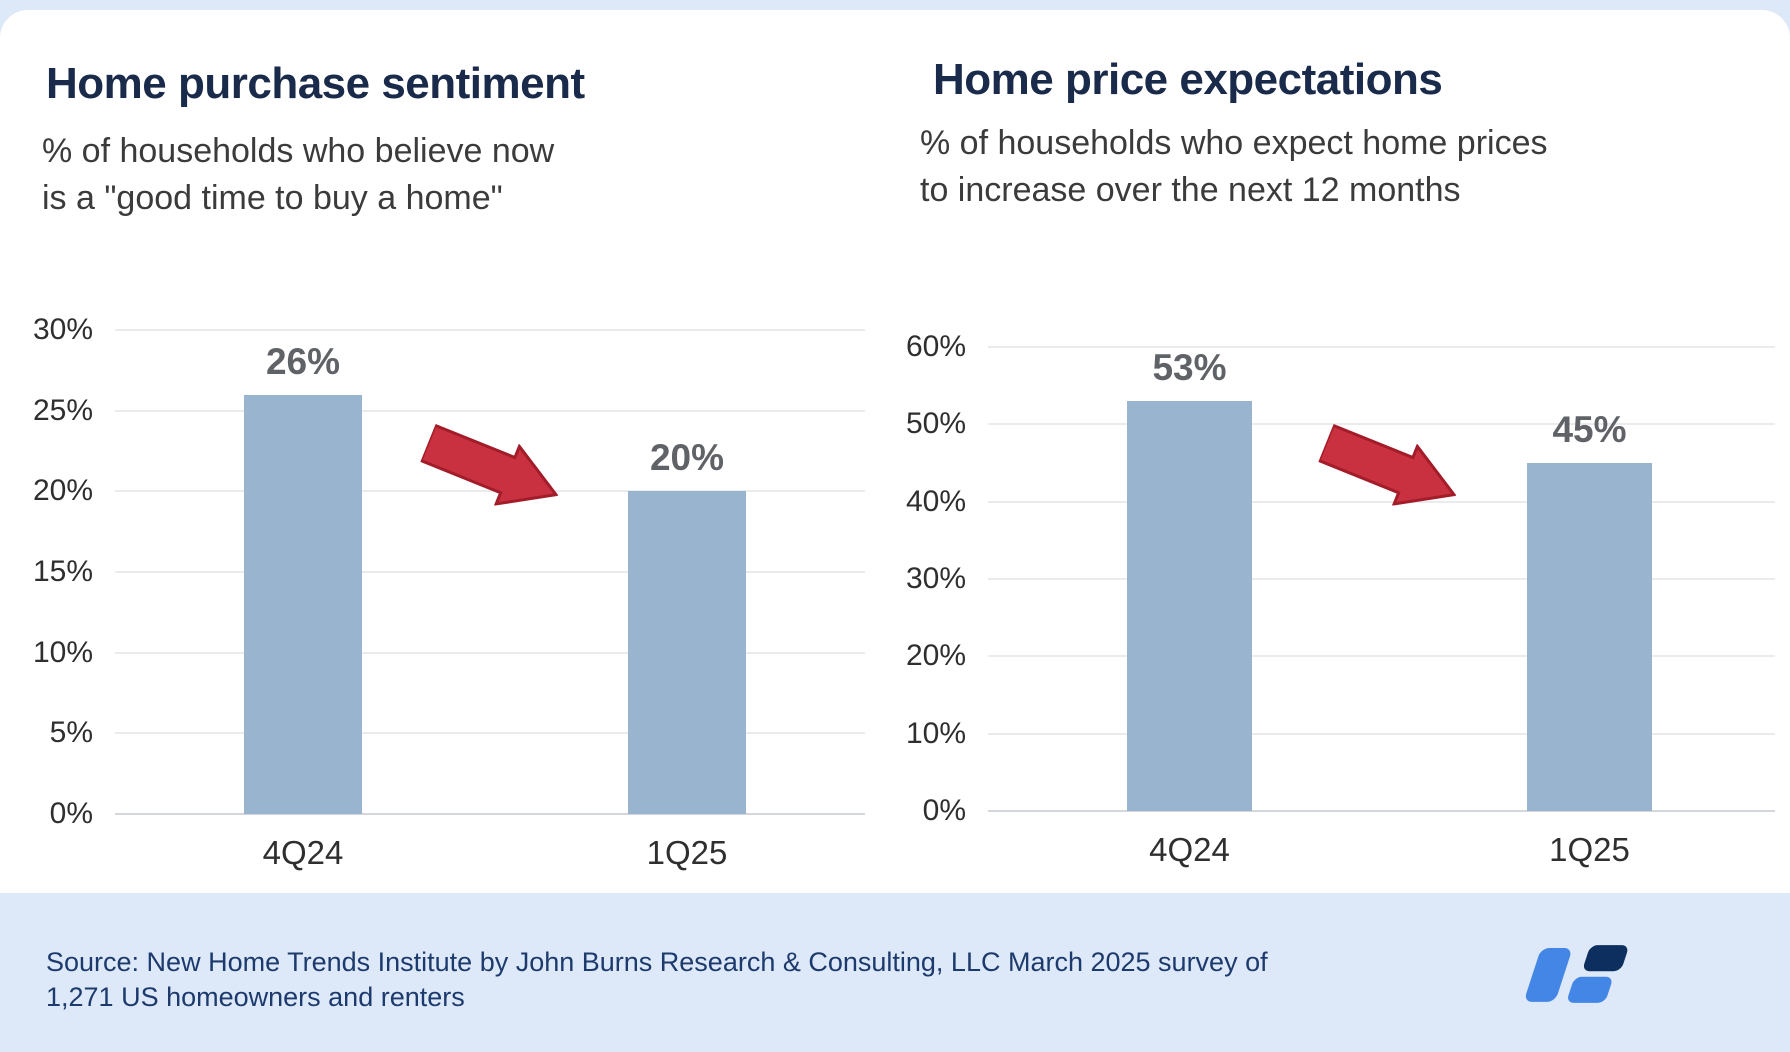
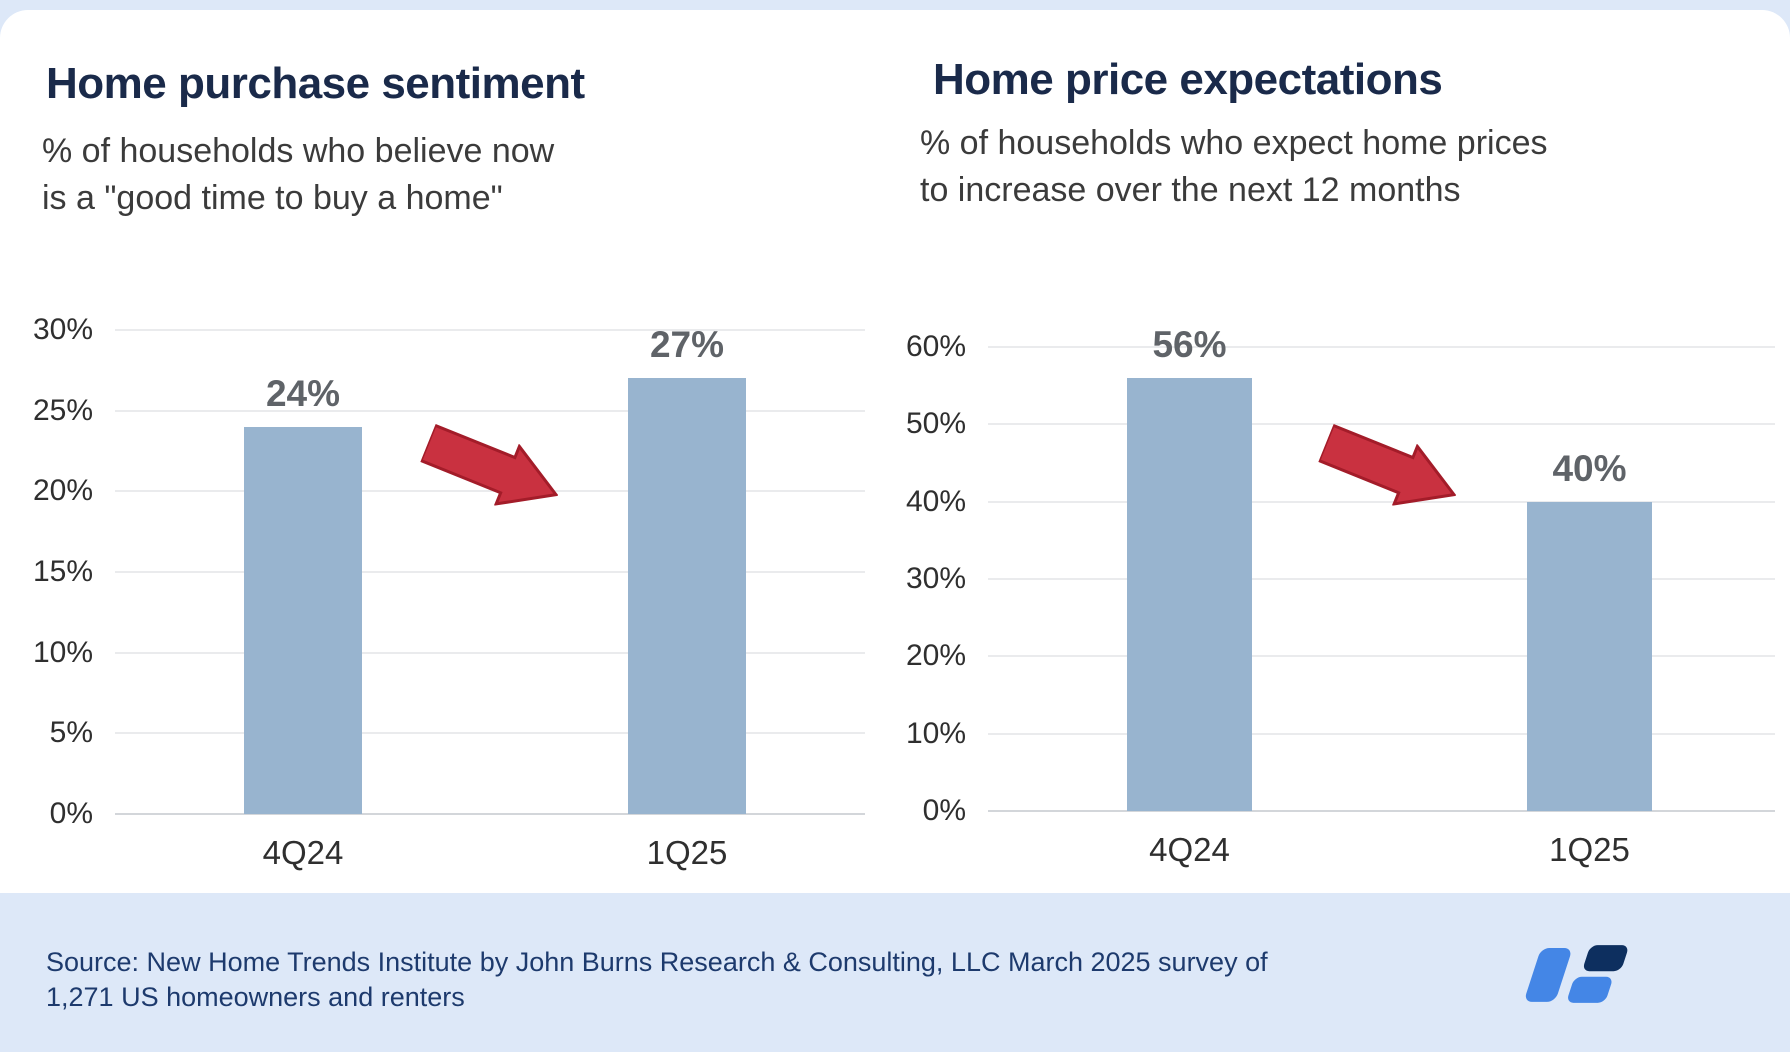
Home purchase sentiment/4Q24: 26% -> 24%
Home purchase sentiment/1Q25: 20% -> 27%
Home price expectations/4Q24: 53% -> 56%
Home price expectations/1Q25: 45% -> 40%
